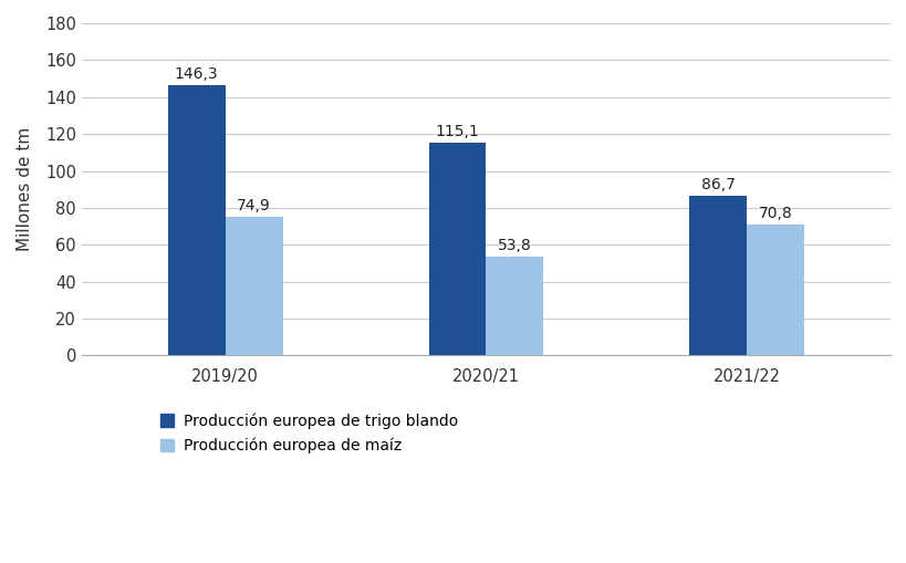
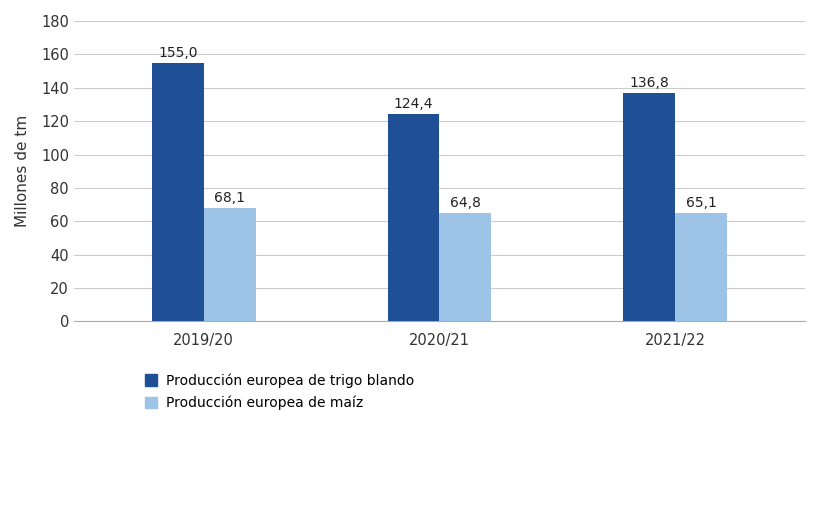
Producción europea de trigo blando/2019/20: 146,3 -> 155,0
Producción europea de maíz/2019/20: 74,9 -> 68,1
Producción europea de trigo blando/2020/21: 115,1 -> 124,4
Producción europea de maíz/2020/21: 53,8 -> 64,8
Producción europea de trigo blando/2021/22: 86,7 -> 136,8
Producción europea de maíz/2021/22: 70,8 -> 65,1
